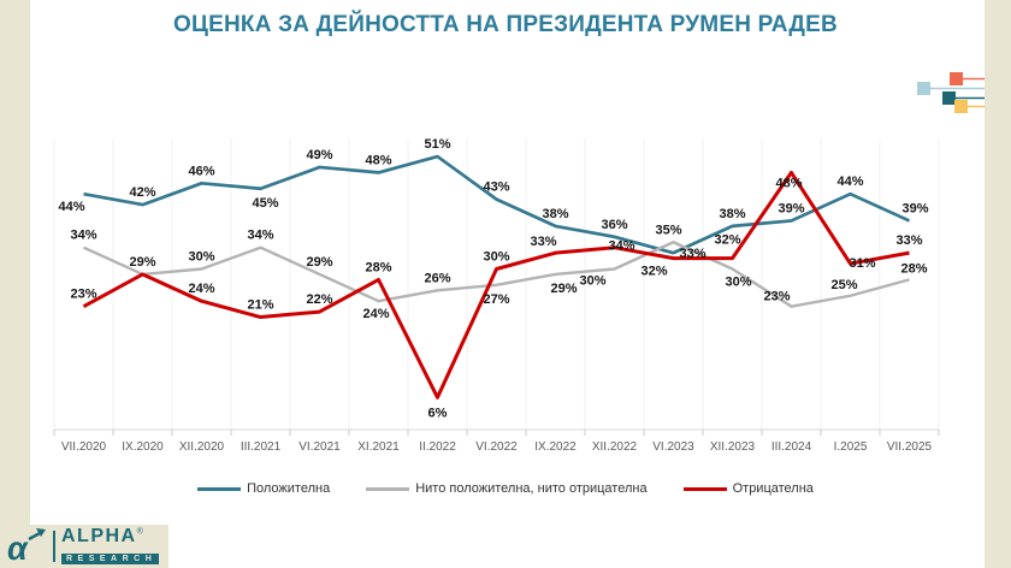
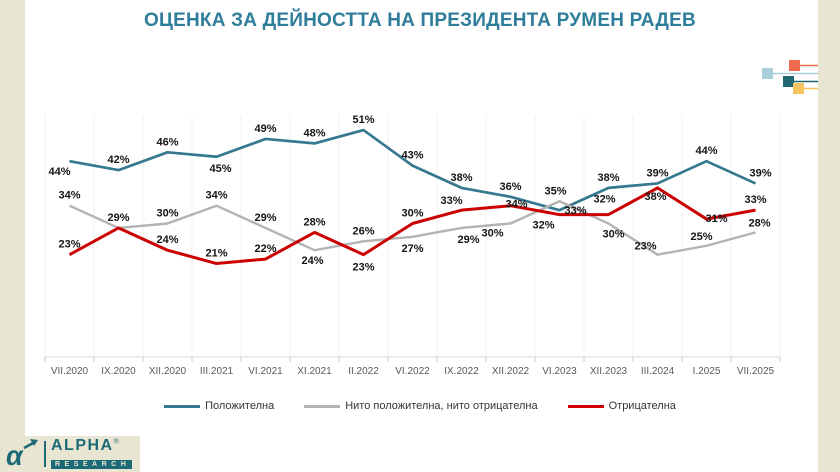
Отрицателна/II.2022: 6% -> 23%
Отрицателна/III.2024: 48% -> 38%
